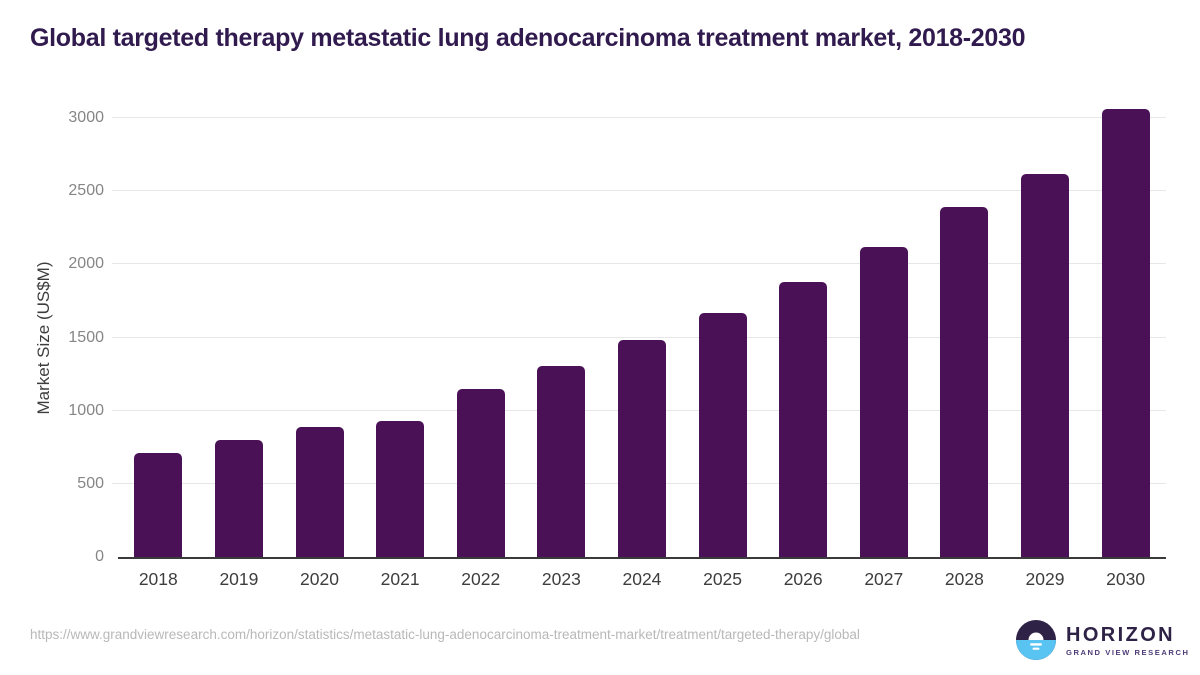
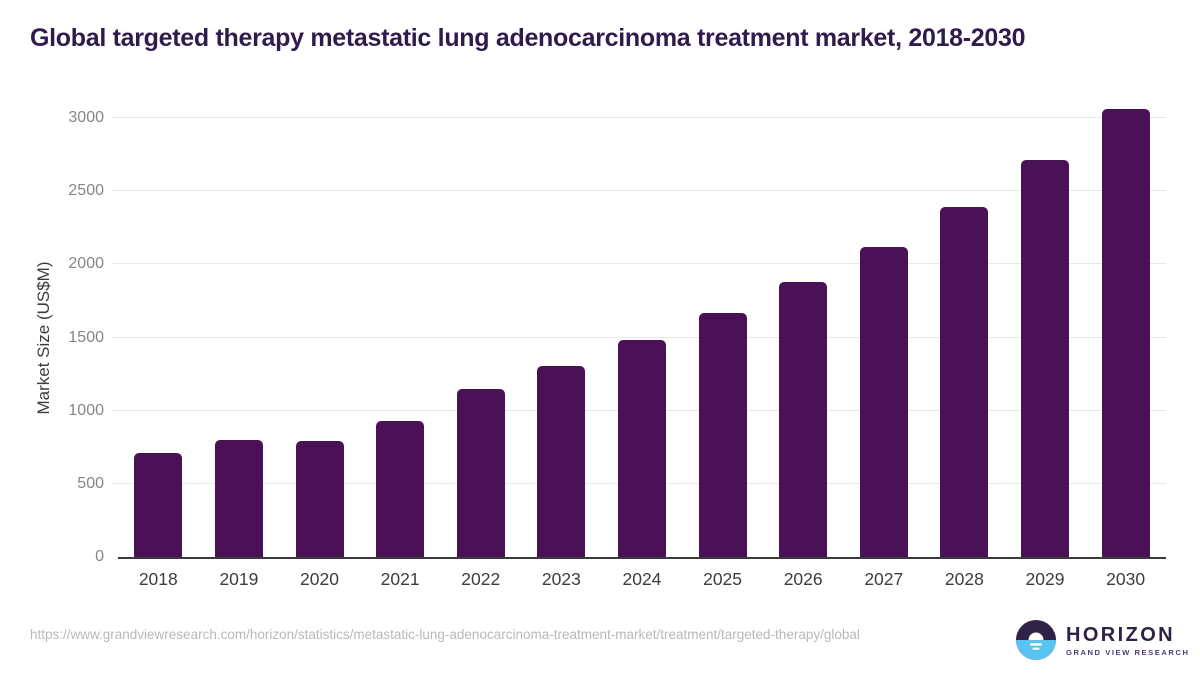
2020: 890 -> 790
2029: 2620 -> 2710
